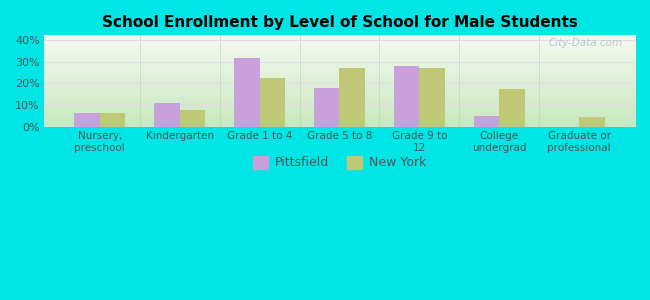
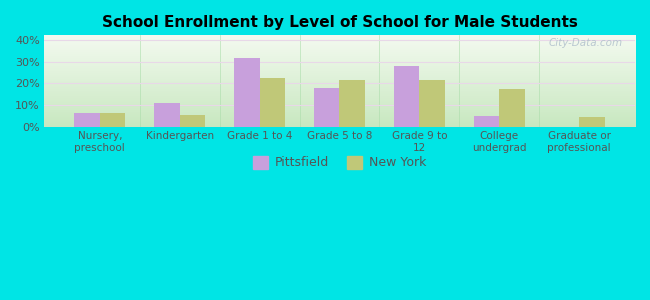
New York/Kindergarten: 8.0% -> 5.5%
New York/Grade 5 to 8: 27.0% -> 21.5%
New York/Grade 9 to 12: 27.0% -> 21.5%
